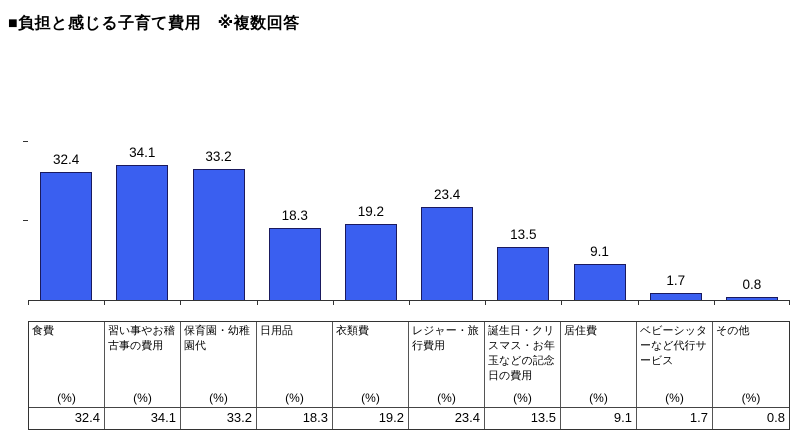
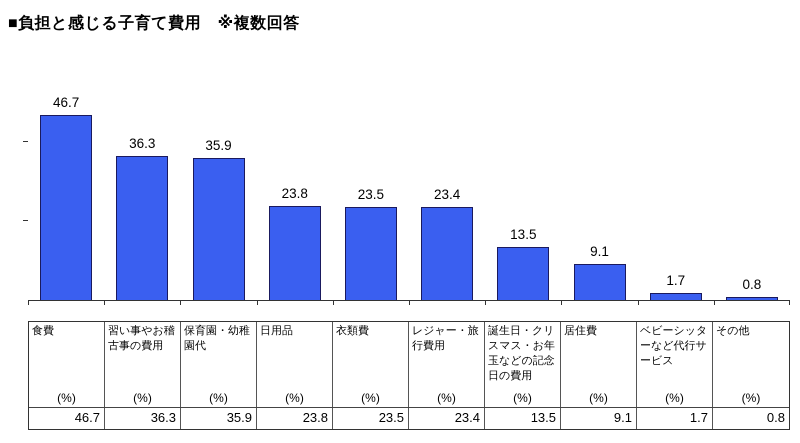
食費: 32.4 -> 46.7
習い事やお稽古事の費用: 34.1 -> 36.3
保育園・幼稚園代: 33.2 -> 35.9
日用品: 18.3 -> 23.8
衣類費: 19.2 -> 23.5
